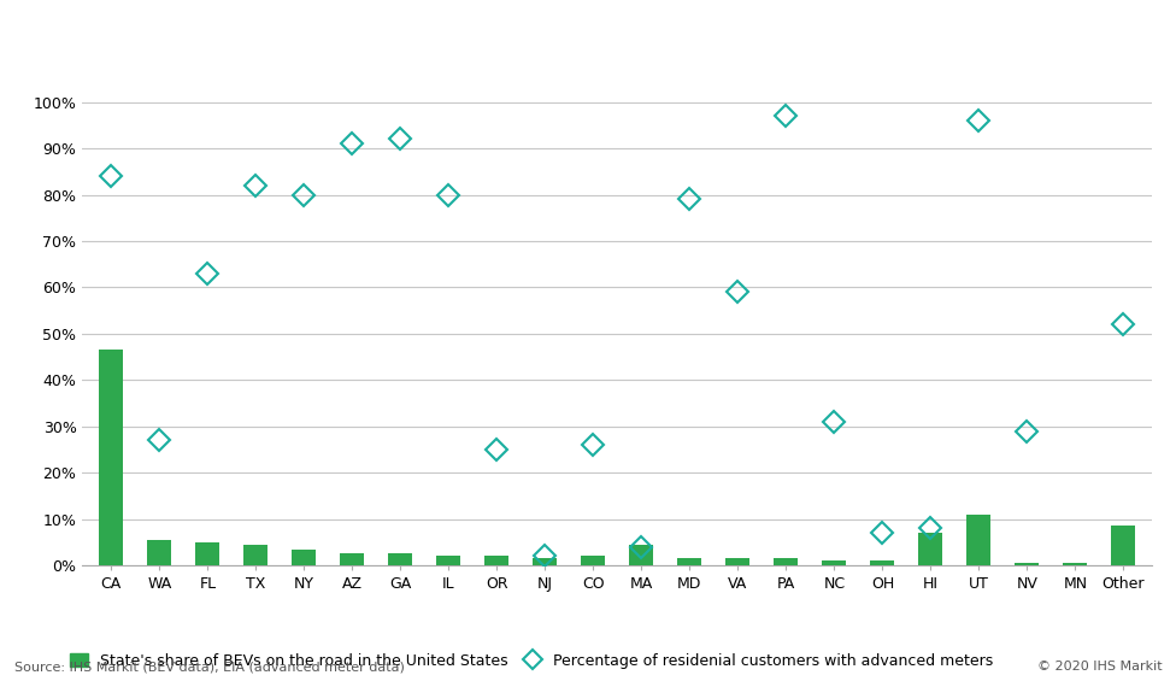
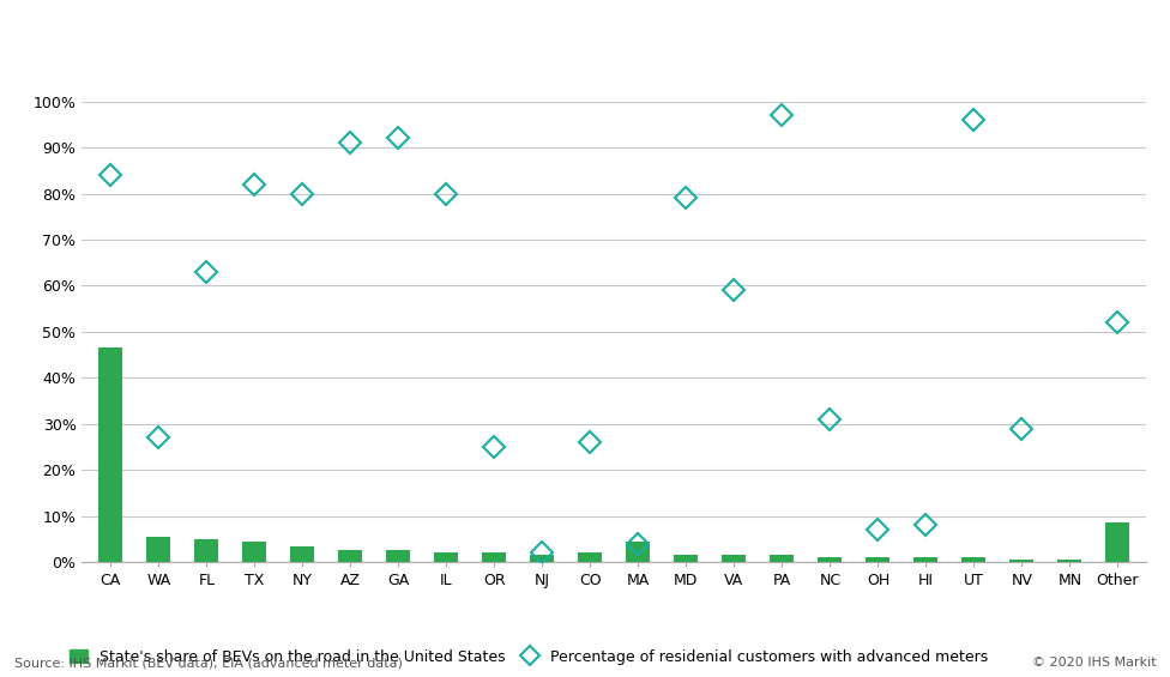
HI: 7.0% -> 1.0%
UT: 11.0% -> 1.0%
